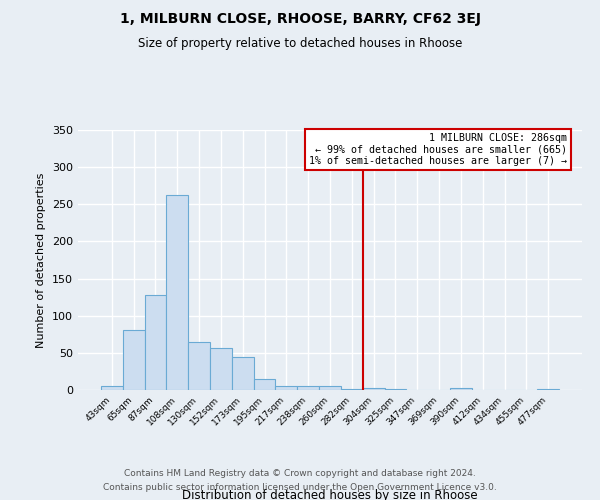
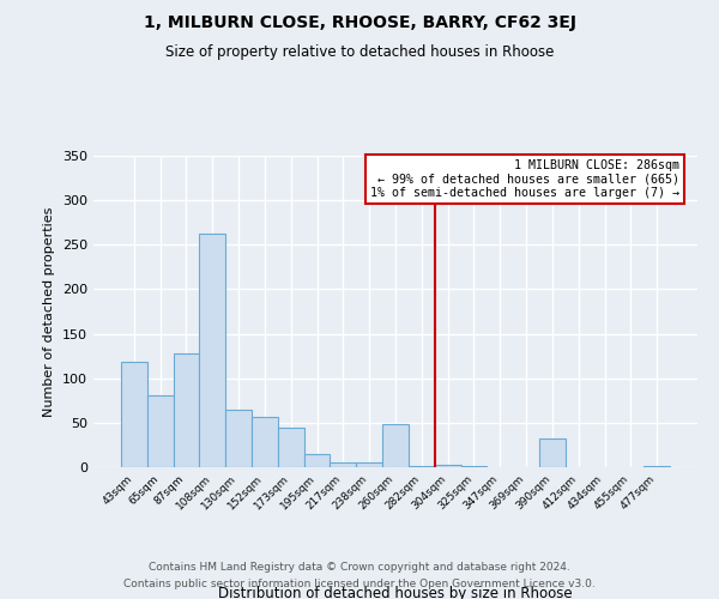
43sqm: 6 -> 118
260sqm: 5 -> 48
390sqm: 3 -> 32
